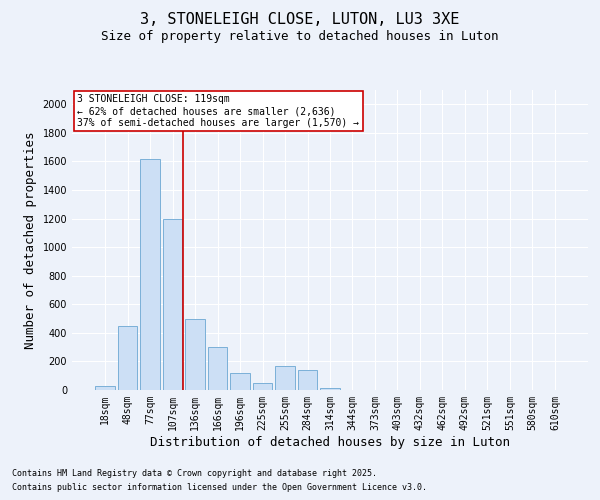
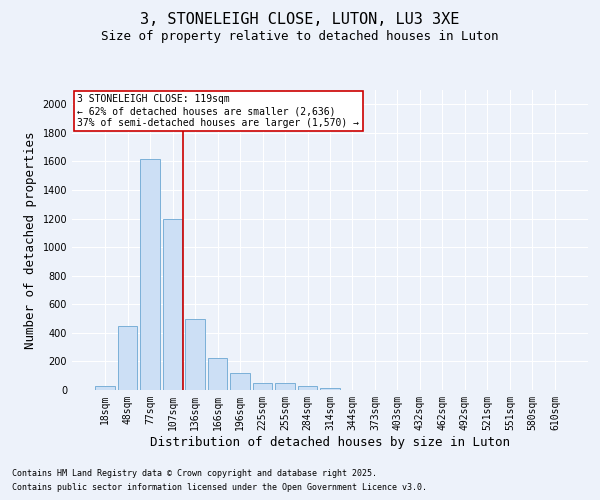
166sqm: 300 -> 220
255sqm: 170 -> 50
284sqm: 140 -> 20
